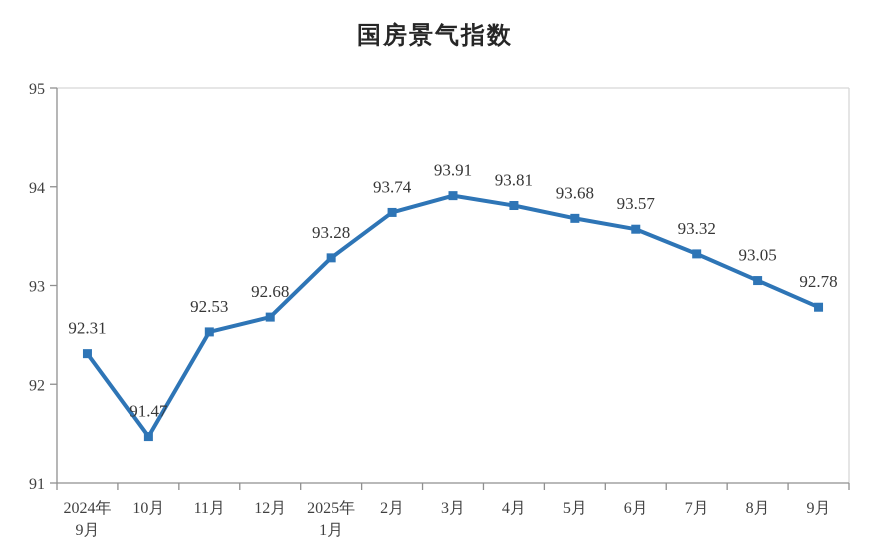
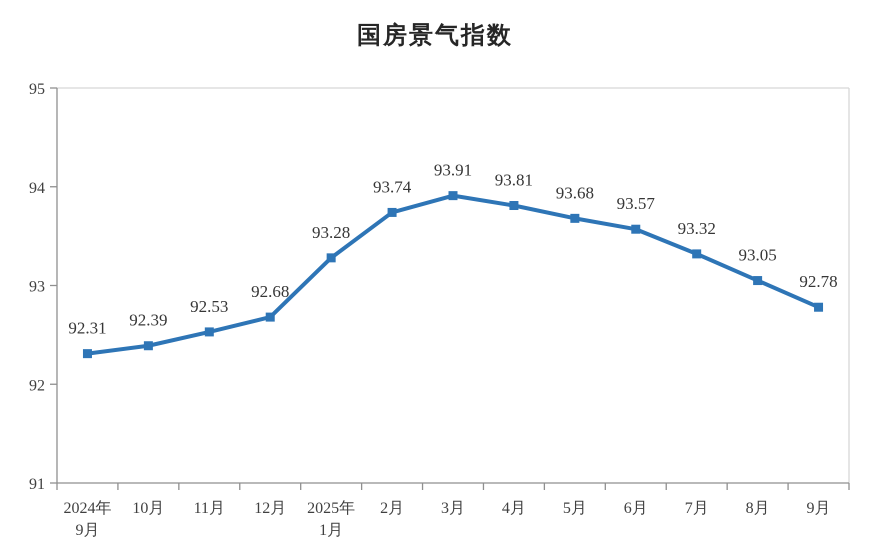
10月: 91.47 -> 92.39
